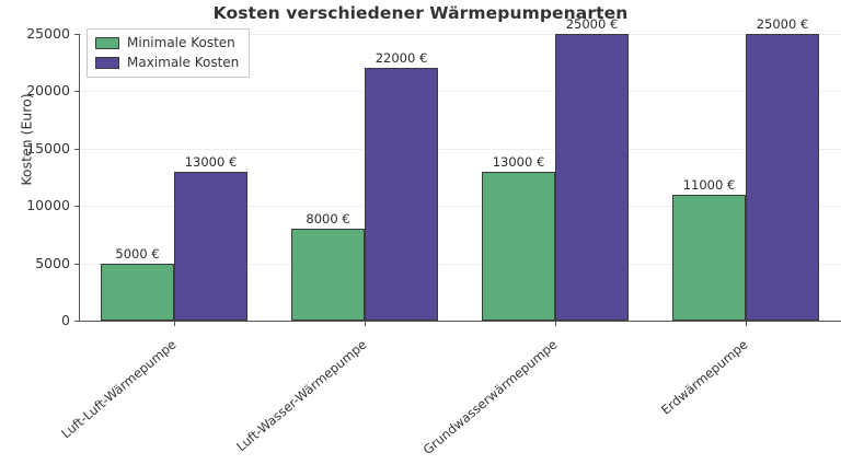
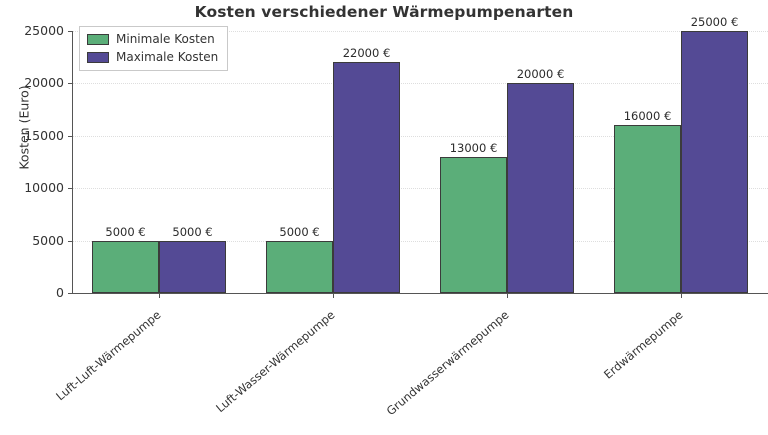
Maximale Kosten/Luft-Luft-Wärmepumpe: 13000 -> 5000
Minimale Kosten/Luft-Wasser-Wärmepumpe: 8000 -> 5000
Maximale Kosten/Grundwasserwärmepumpe: 25000 -> 20000
Minimale Kosten/Erdwärmepumpe: 11000 -> 16000
